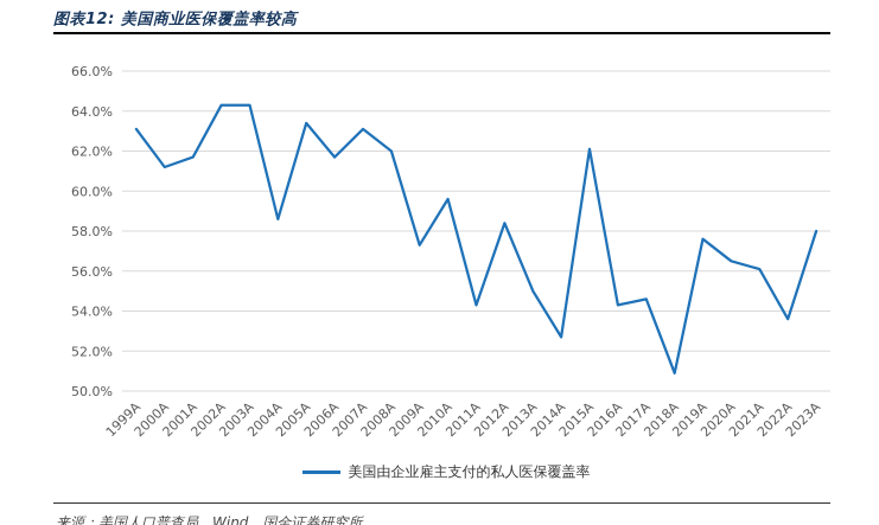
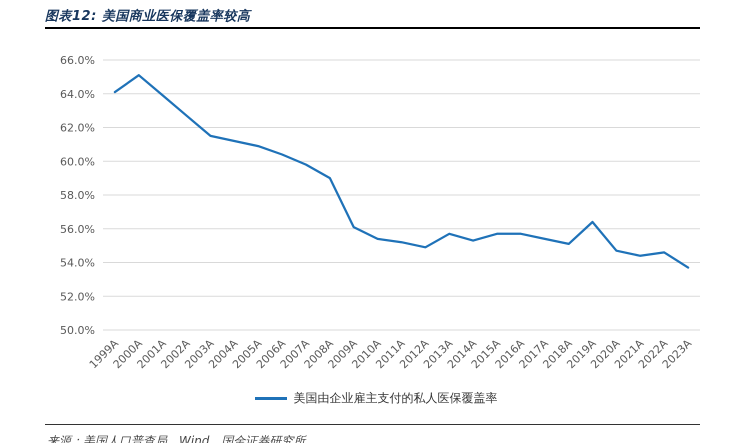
1999A: 63.1% -> 64.1%
2000A: 61.2% -> 65.1%
2001A: 61.7% -> 63.9%
2002A: 64.3% -> 62.7%
2003A: 64.3% -> 61.5%
2004A: 58.6% -> 61.2%
2005A: 63.4% -> 60.9%
2006A: 61.7% -> 60.4%
2007A: 63.1% -> 59.8%
2008A: 62.0% -> 59.0%
2009A: 57.3% -> 56.1%
2010A: 59.6% -> 55.4%
2011A: 54.3% -> 55.2%
2012A: 58.4% -> 54.9%
2013A: 55.0% -> 55.7%
2014A: 52.7% -> 55.3%
2015A: 62.1% -> 55.7%
2016A: 54.3% -> 55.7%
2017A: 54.6% -> 55.4%
2018A: 50.9% -> 55.1%
2019A: 57.6% -> 56.4%
2020A: 56.5% -> 54.7%
2021A: 56.1% -> 54.4%
2022A: 53.6% -> 54.6%
2023A: 58.0% -> 53.7%
